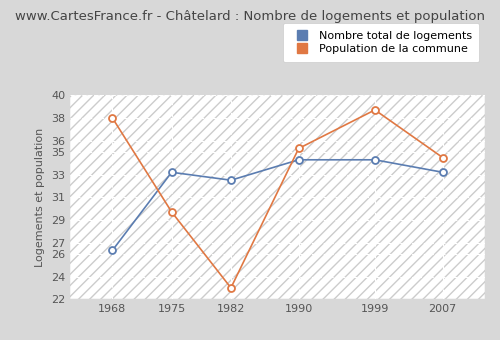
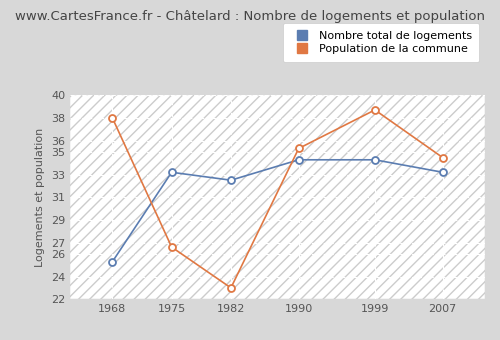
Nombre total de logements/1968: 26.3 -> 25.3
Population de la commune/1975: 29.7 -> 26.6
